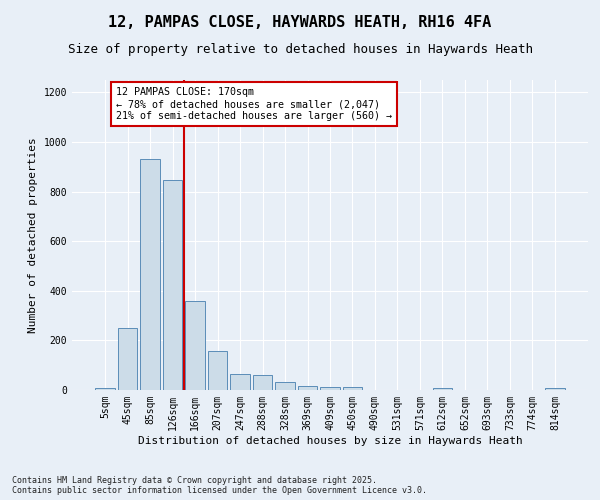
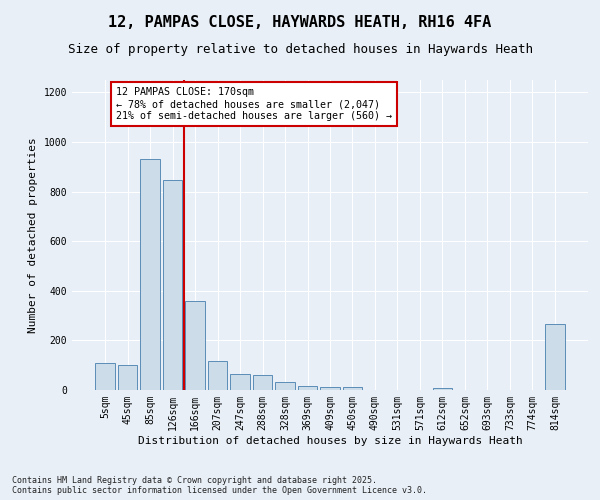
5sqm: 10 -> 110
45sqm: 248 -> 100
207sqm: 157 -> 115
814sqm: 10 -> 265
